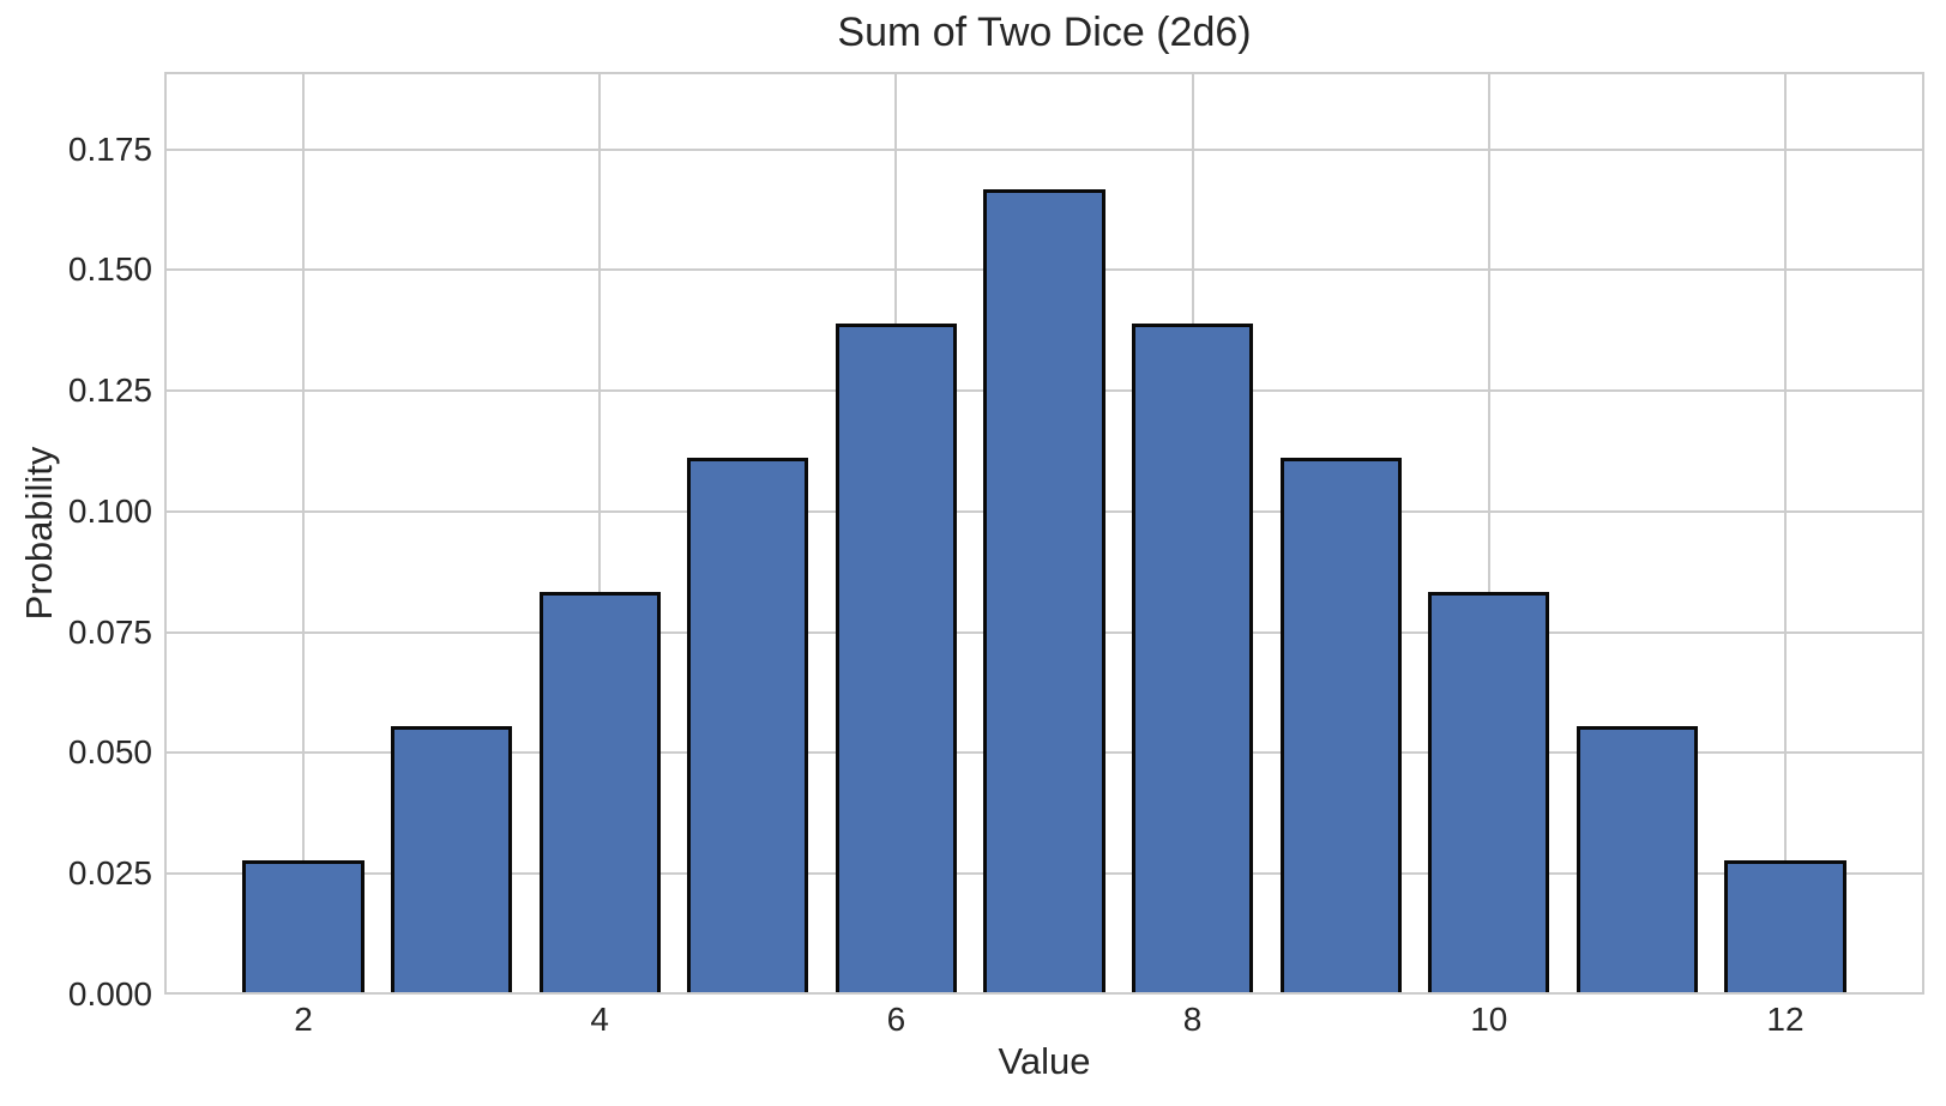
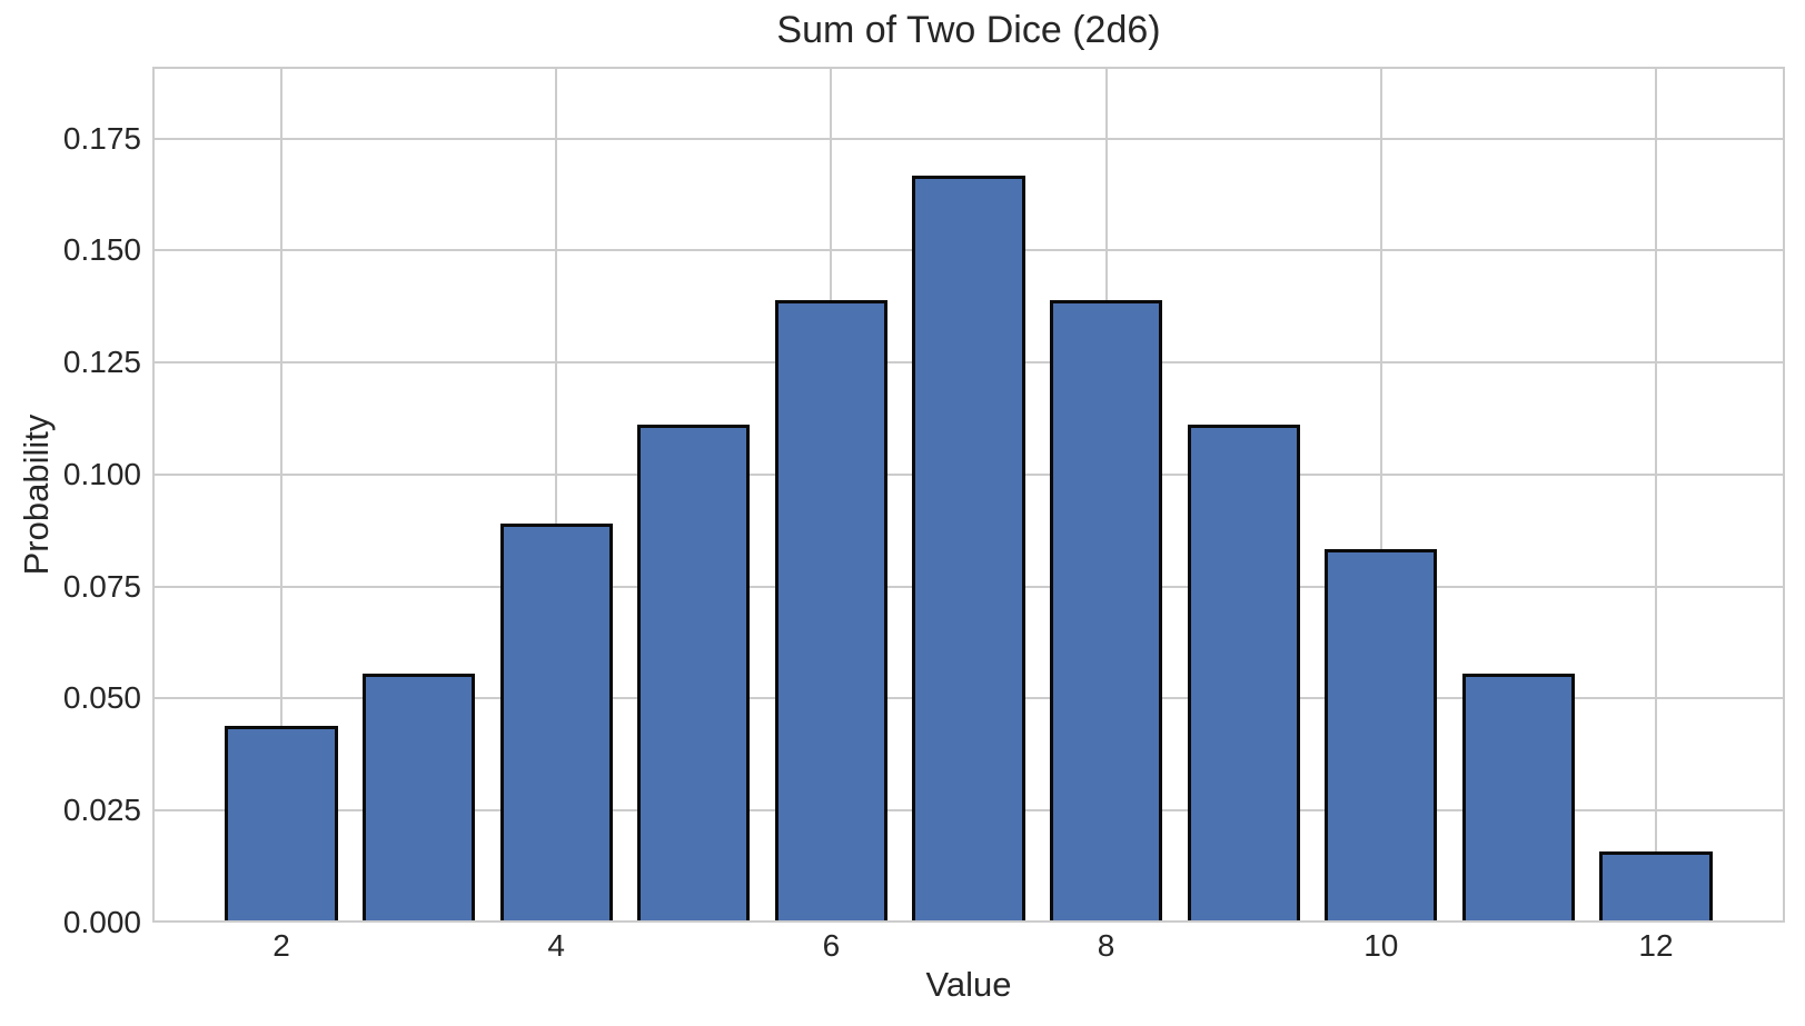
2: 0.028 -> 0.044
4: 0.083 -> 0.089
12: 0.028 -> 0.016
